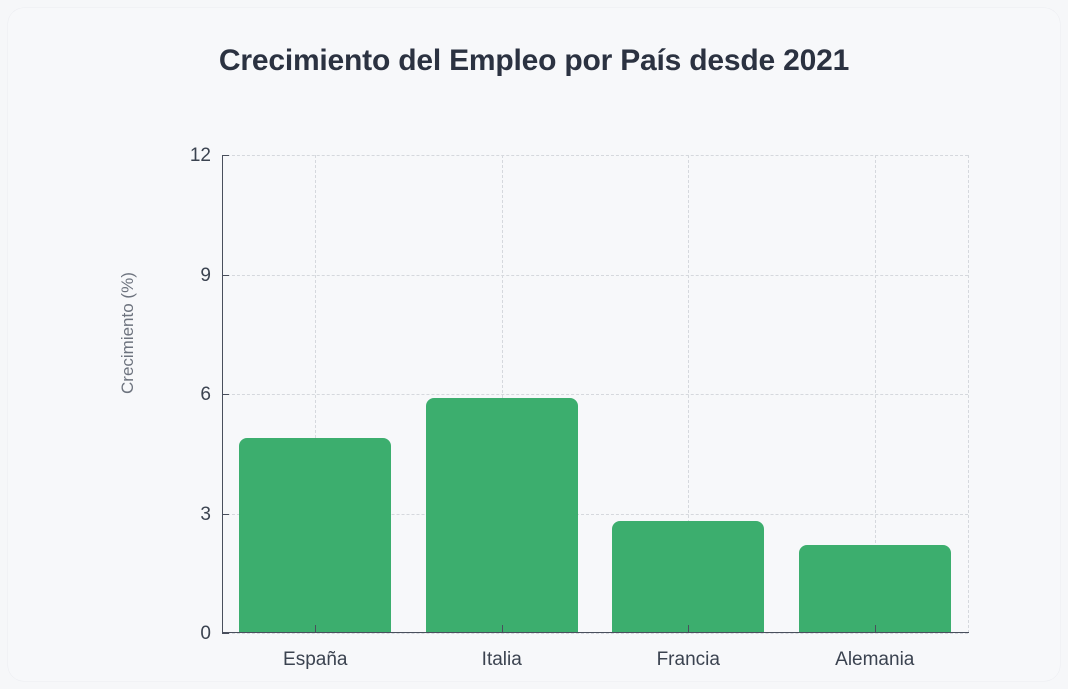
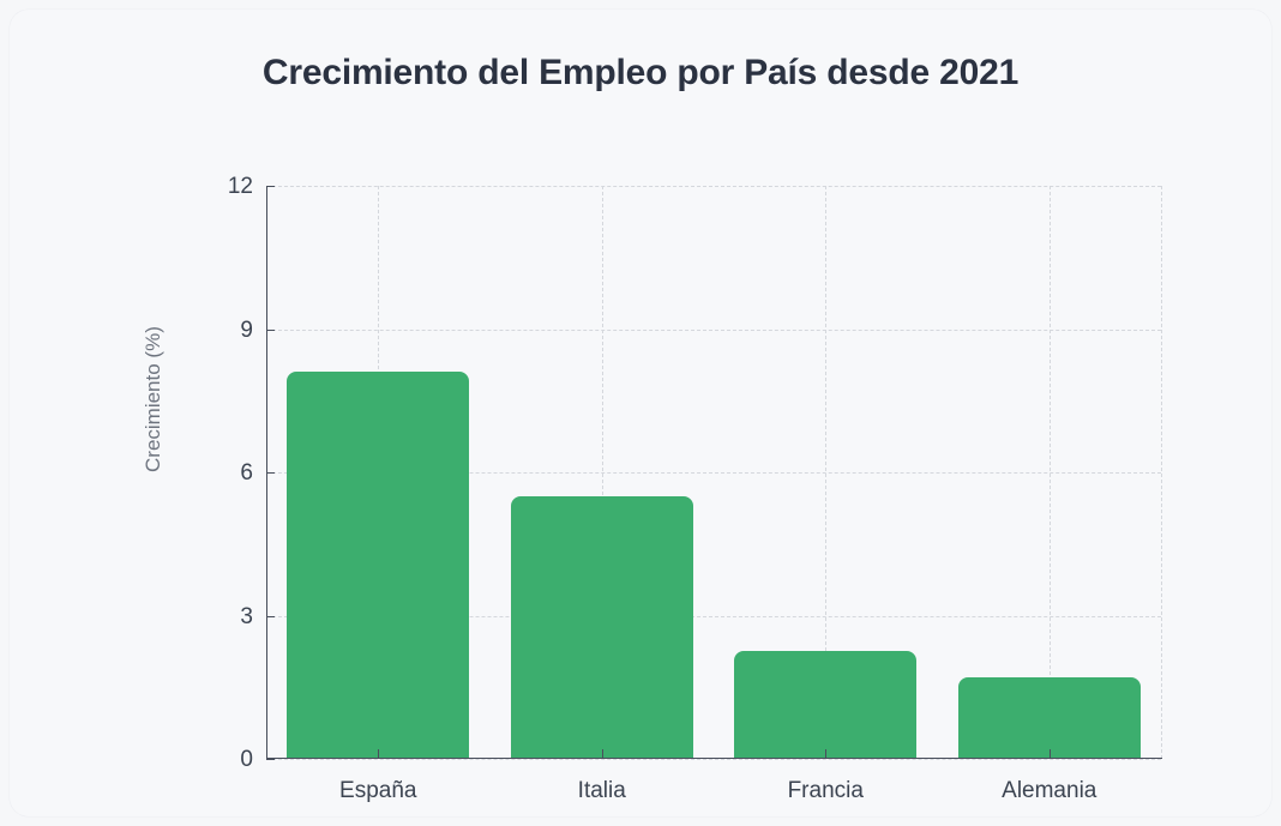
España: 4.9 -> 8.1
Italia: 5.9 -> 5.5
Francia: 2.8 -> 2.2
Alemania: 2.2 -> 1.7
